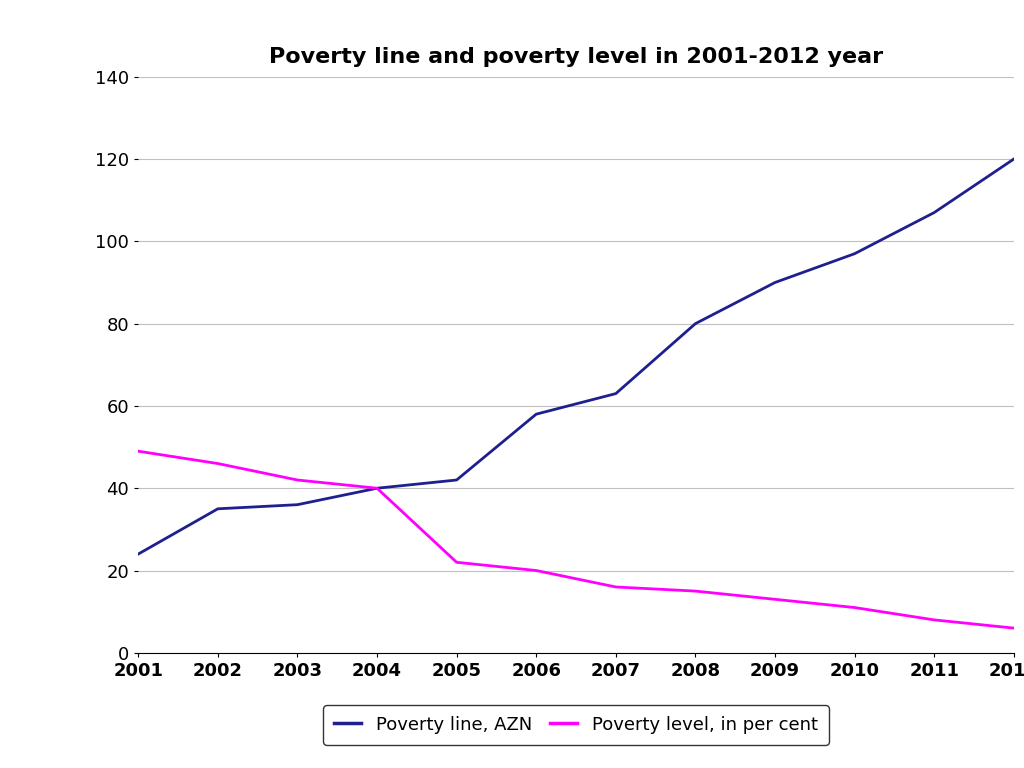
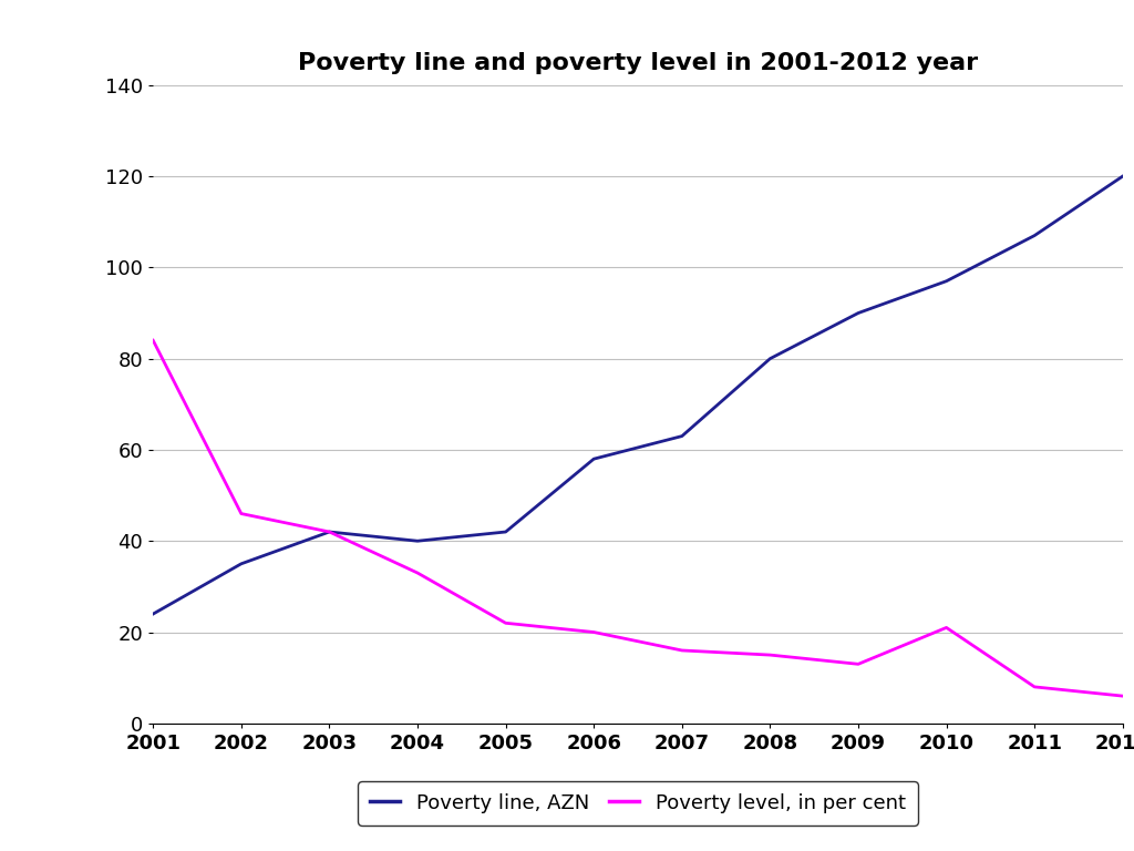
Poverty level, in per cent/2001: 49 -> 84
Poverty line, AZN/2003: 36 -> 42
Poverty level, in per cent/2004: 40 -> 33
Poverty level, in per cent/2010: 11 -> 21
